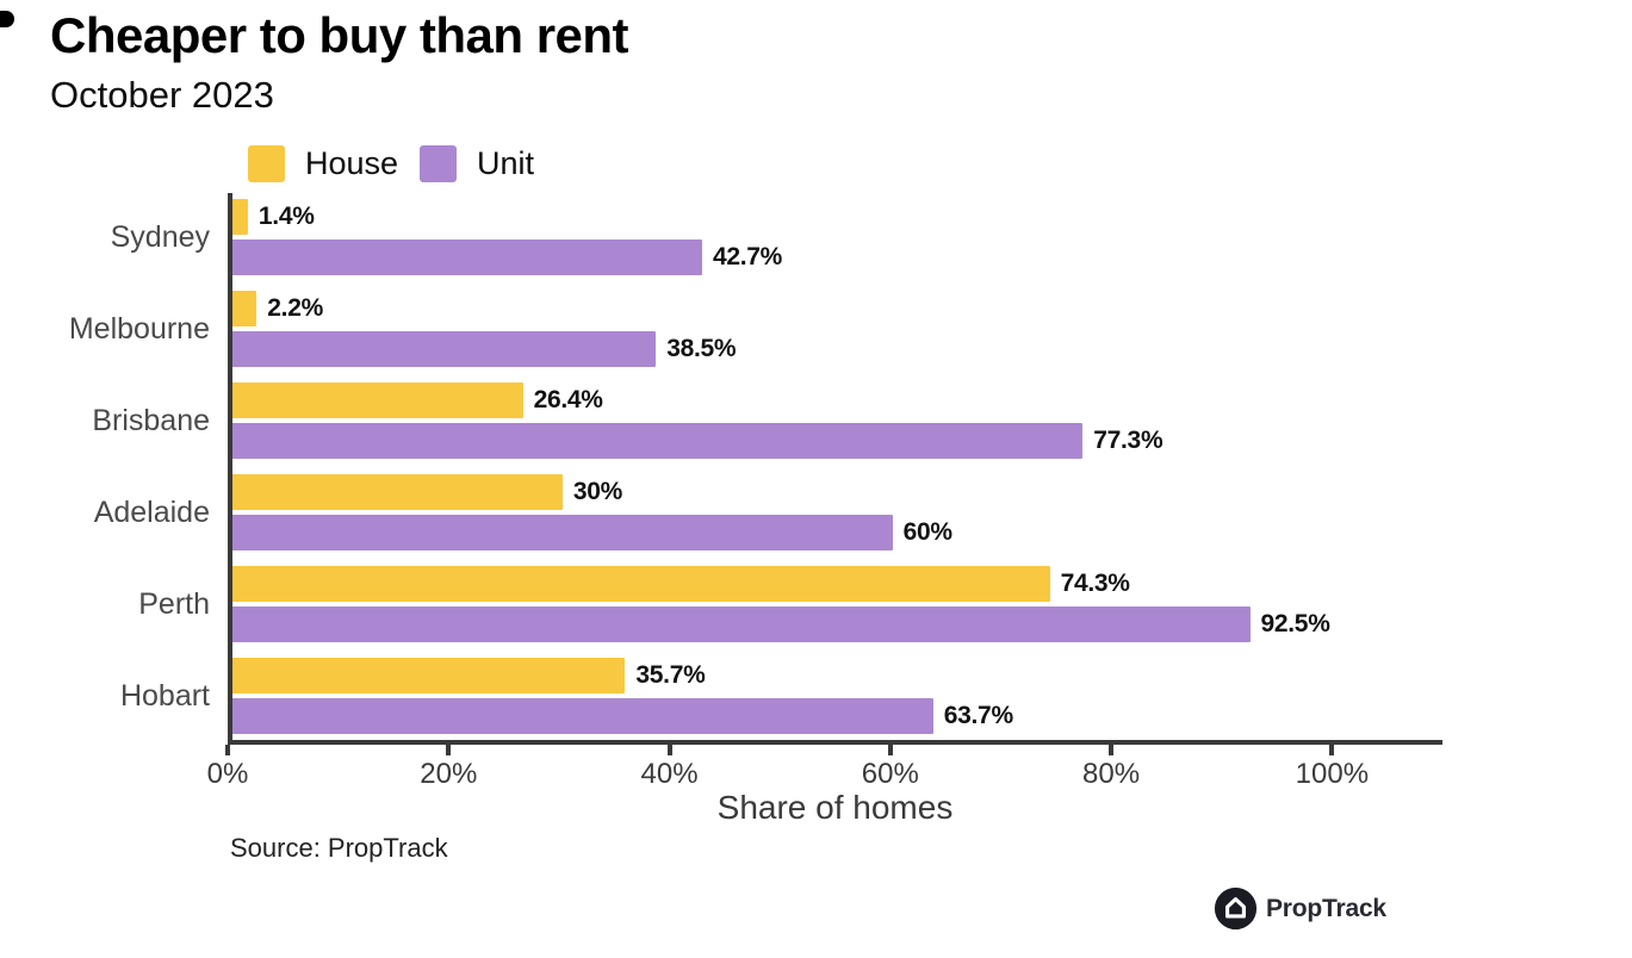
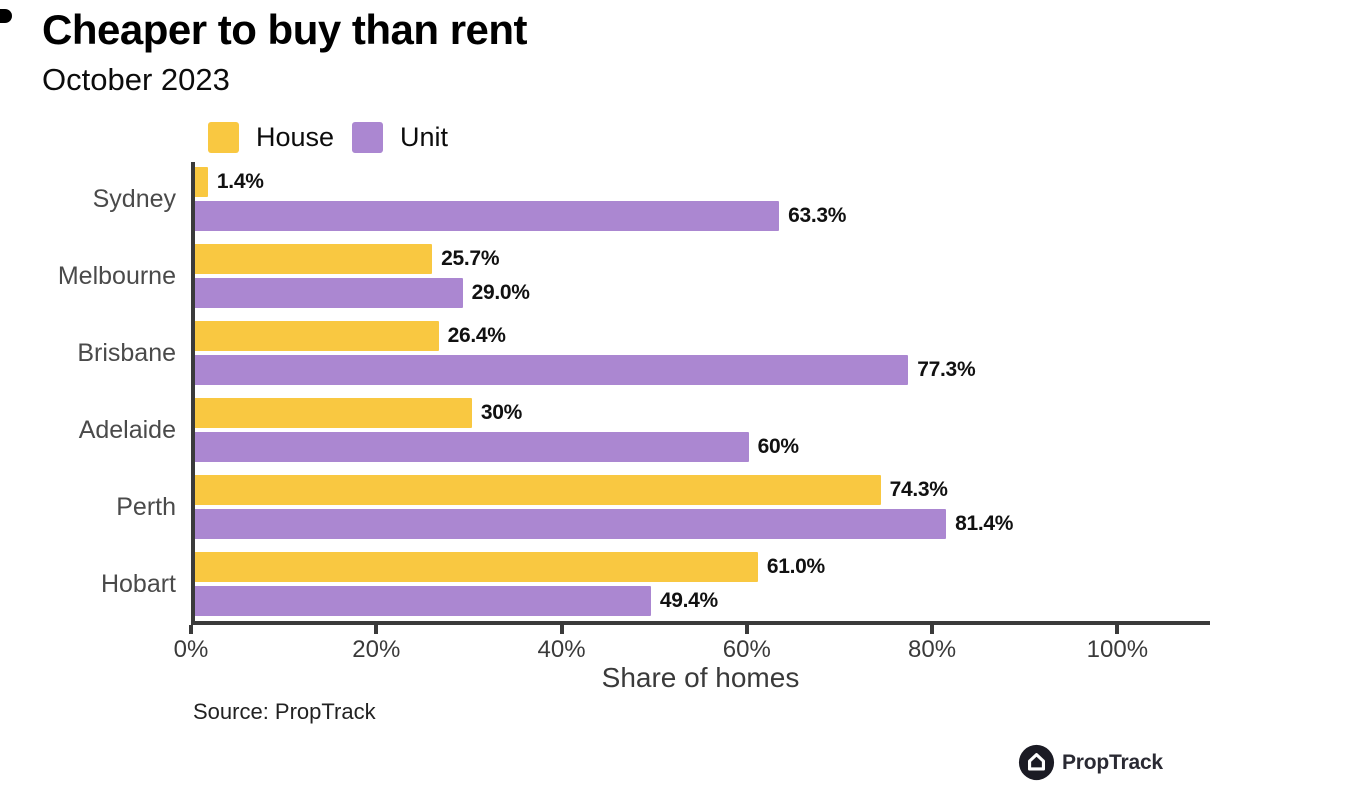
Unit/Sydney: 42.7% -> 63.3%
House/Melbourne: 2.2% -> 25.7%
Unit/Melbourne: 38.5% -> 29.0%
Unit/Perth: 92.5% -> 81.4%
House/Hobart: 35.7% -> 61.0%
Unit/Hobart: 63.7% -> 49.4%
